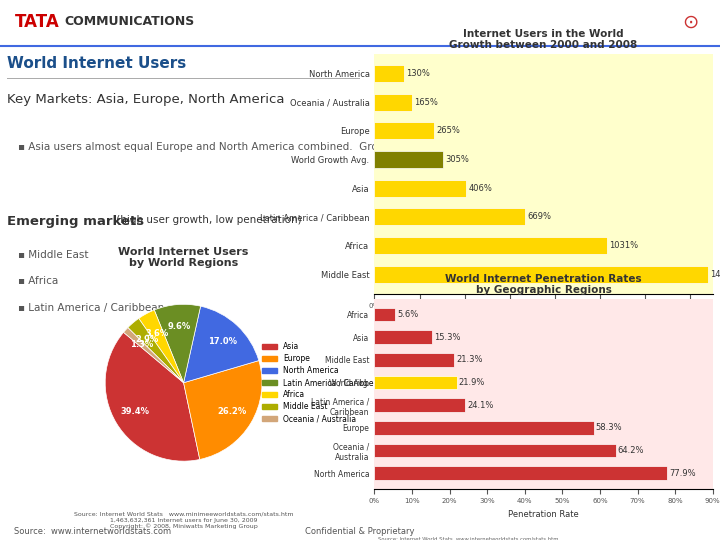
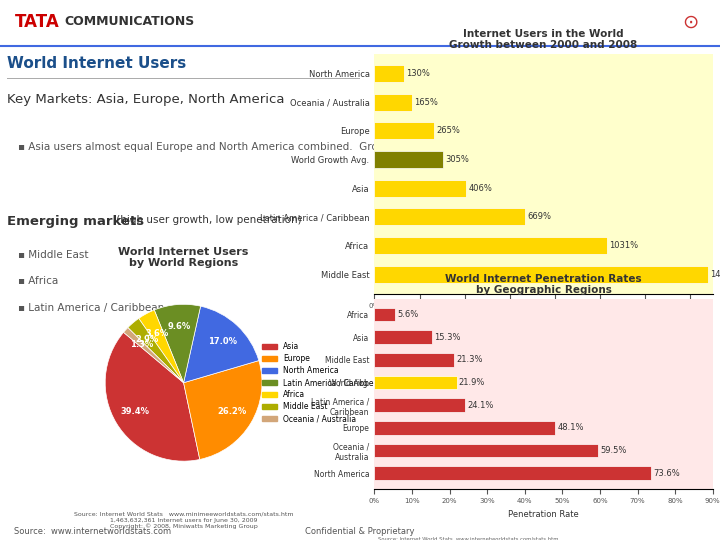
World Internet Penetration Rates by Geographic Regions/Europe: 58.3% -> 48.1%
World Internet Penetration Rates by Geographic Regions/Oceania / Australia: 64.2% -> 59.5%
World Internet Penetration Rates by Geographic Regions/North America: 77.9% -> 73.6%
